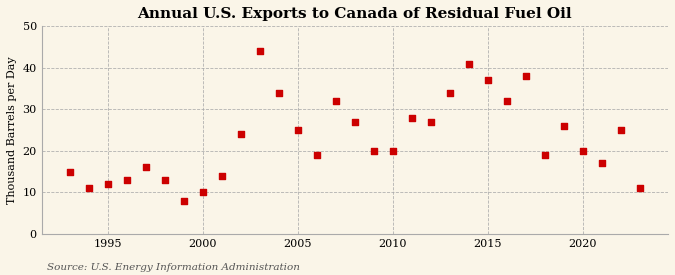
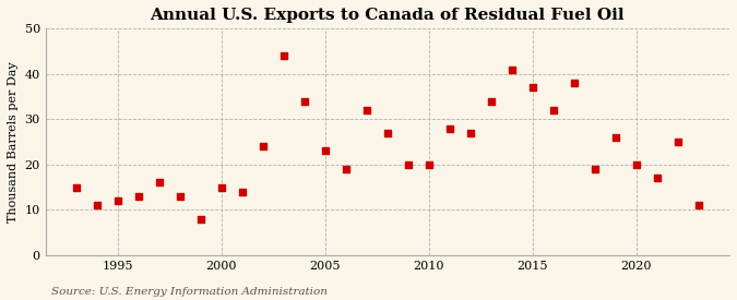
2000: 10 -> 15
2005: 25 -> 23
